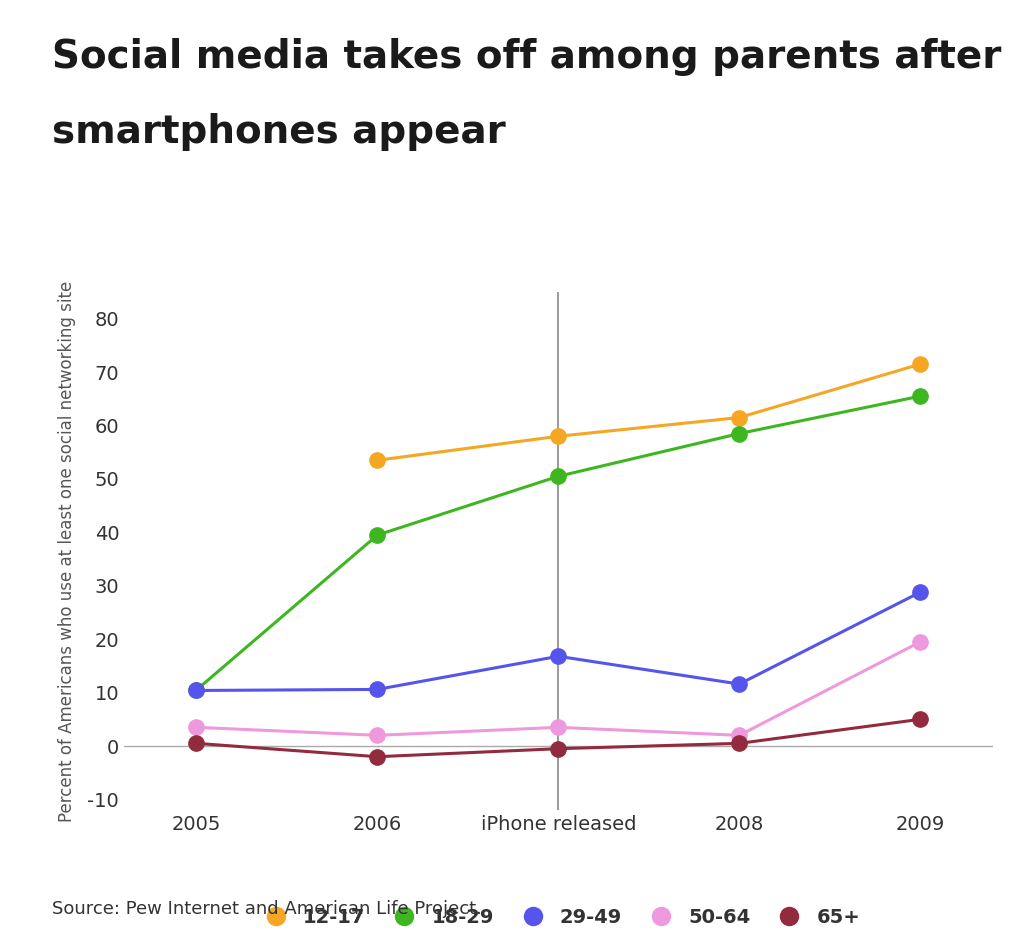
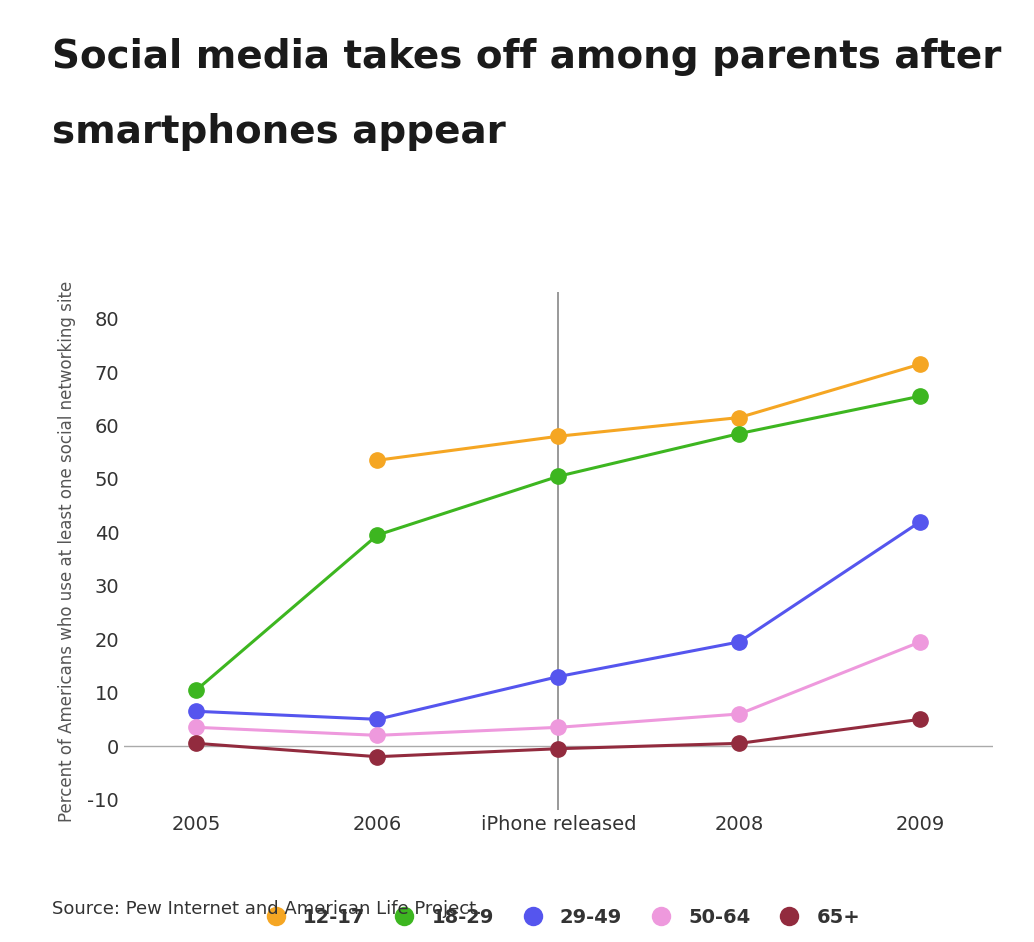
29-49/2005: 10.4 -> 6.5
29-49/2006: 10.6 -> 5.0
29-49/iPhone released: 16.8 -> 13.0
29-49/2008: 11.6 -> 19.5
50-64/2008: 2.0 -> 6.0
29-49/2009: 28.8 -> 42.0
